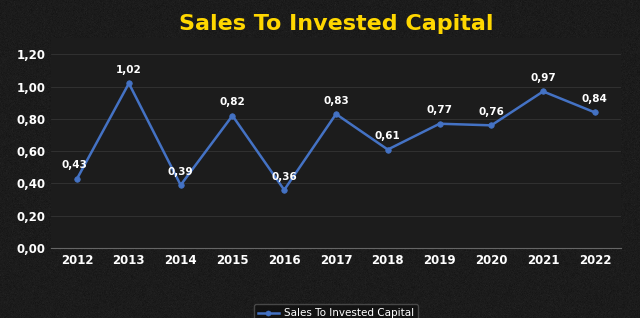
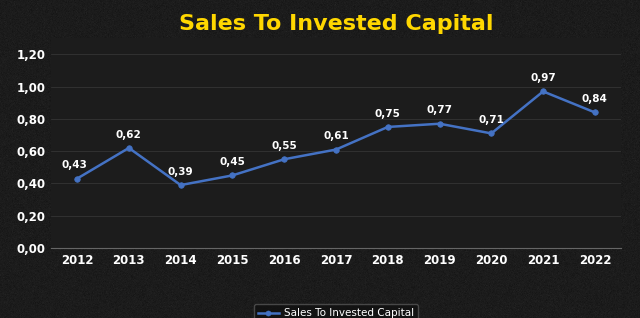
2013: 1,02 -> 0,62
2015: 0,82 -> 0,45
2016: 0,36 -> 0,55
2017: 0,83 -> 0,61
2018: 0,61 -> 0,75
2020: 0,76 -> 0,71
